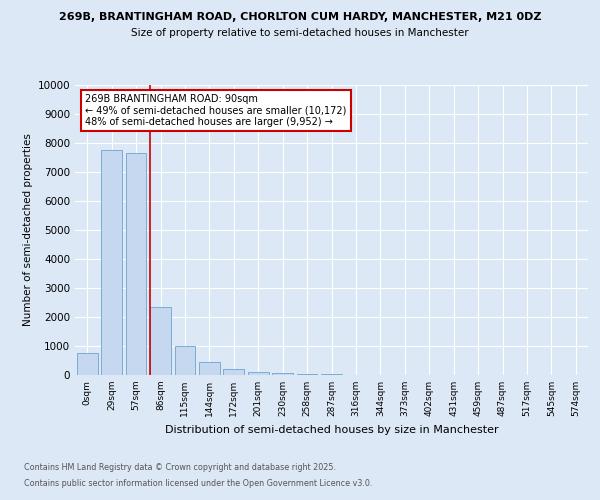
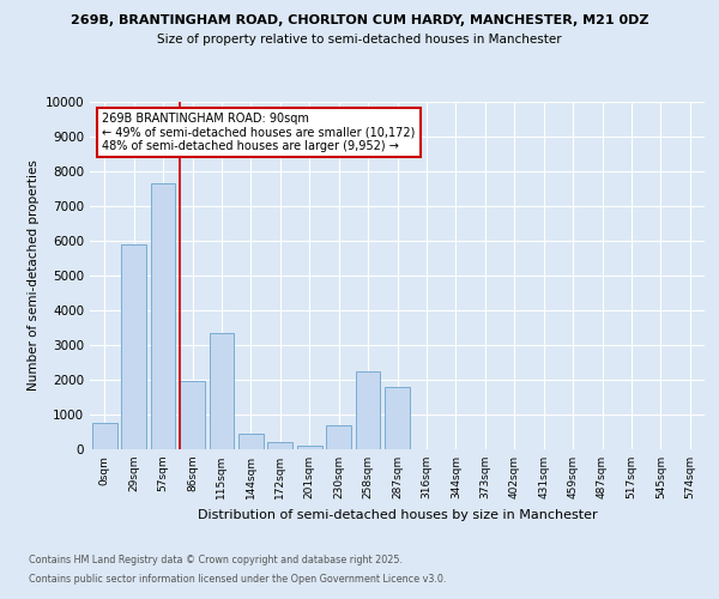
29sqm: 7750 -> 5900
86sqm: 2350 -> 1950
115sqm: 1000 -> 3350
230sqm: 80 -> 700
258sqm: 50 -> 2250
287sqm: 30 -> 1800
